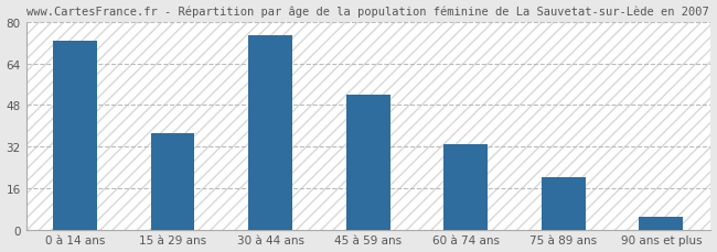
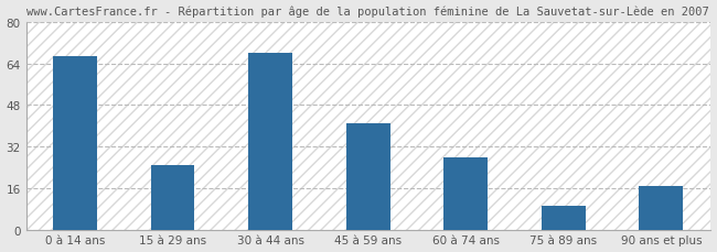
0 à 14 ans: 73 -> 67
15 à 29 ans: 37 -> 25
30 à 44 ans: 75 -> 68
45 à 59 ans: 52 -> 41
60 à 74 ans: 33 -> 28
75 à 89 ans: 20 -> 9
90 ans et plus: 5 -> 17
